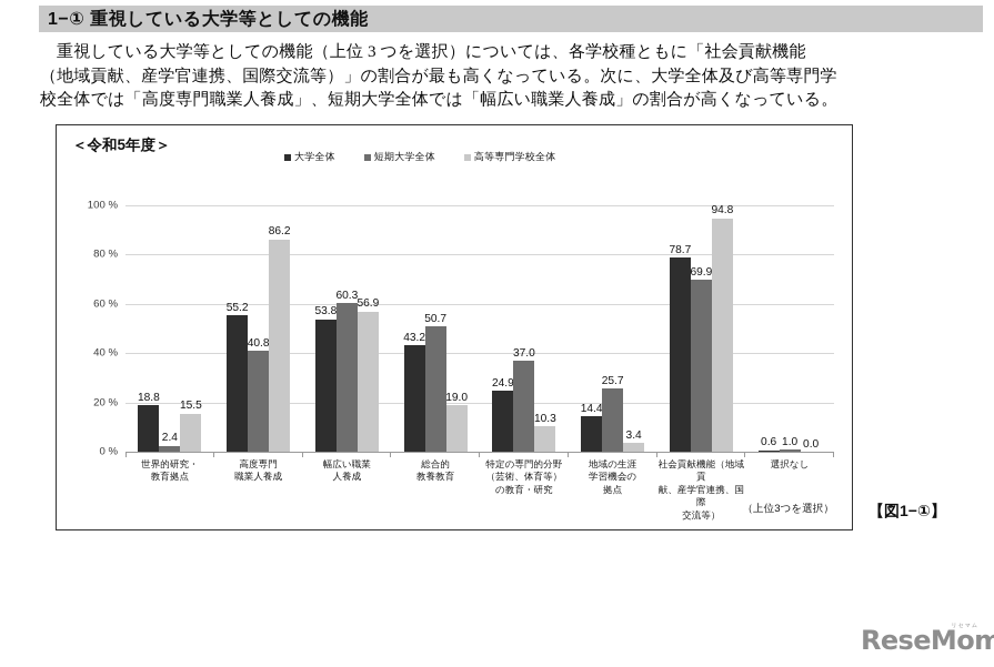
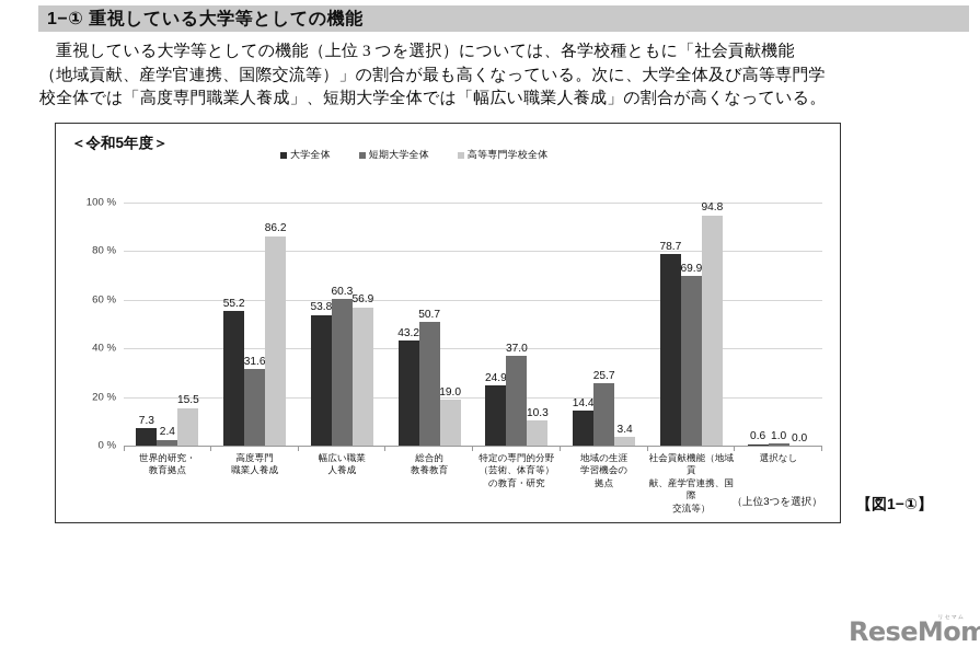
大学全体/世界的研究・ 教育拠点: 18.8 -> 7.3
短期大学全体/高度専門 職業人養成: 40.8 -> 31.6
